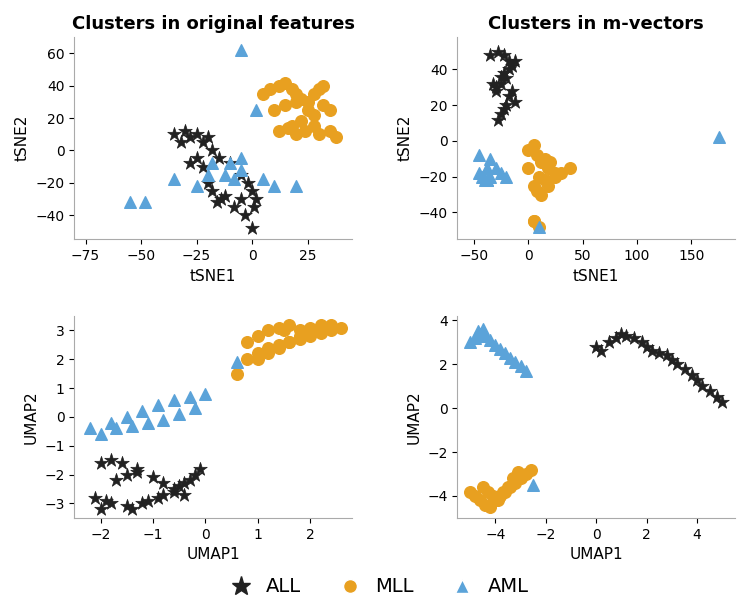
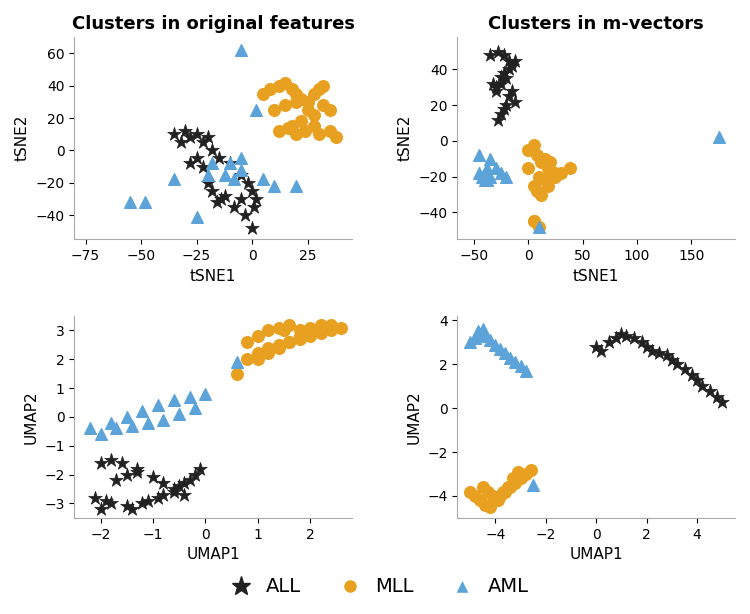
Clusters in original features/AML/−25: -22 -> -41
